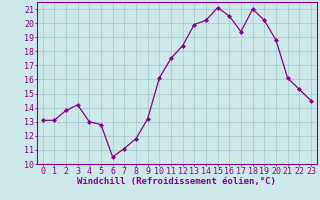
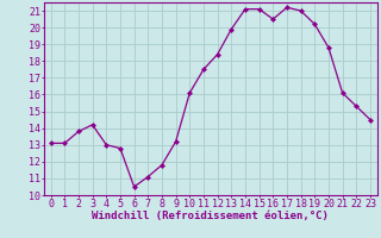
14: 20.2 -> 21.1
17: 19.4 -> 21.2
